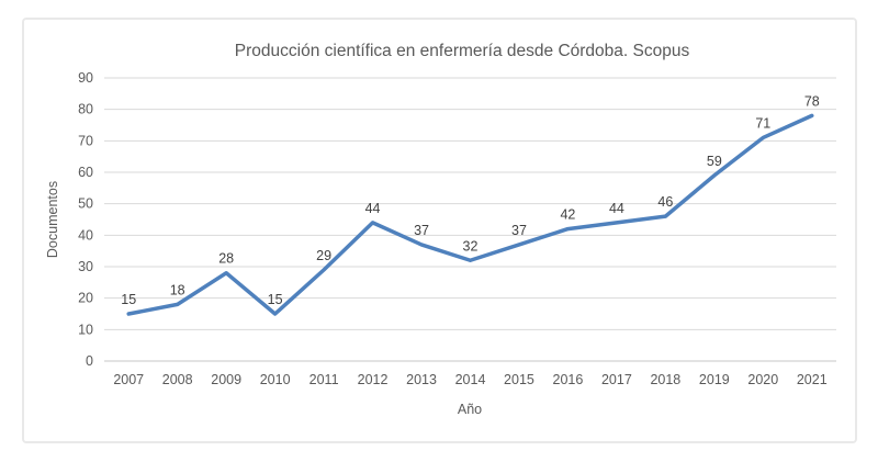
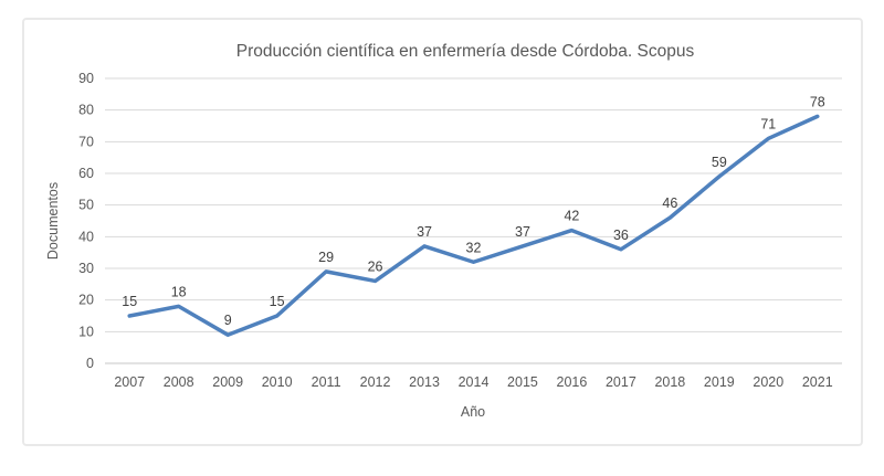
2009: 28 -> 9
2012: 44 -> 26
2017: 44 -> 36
